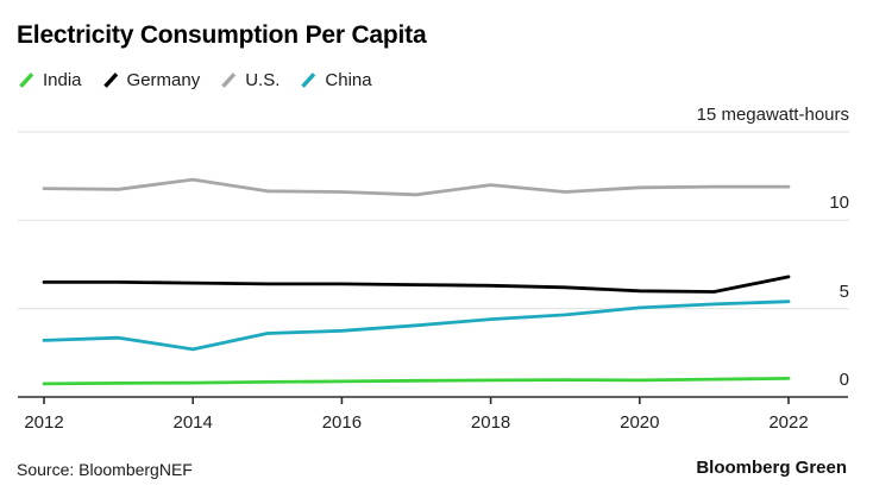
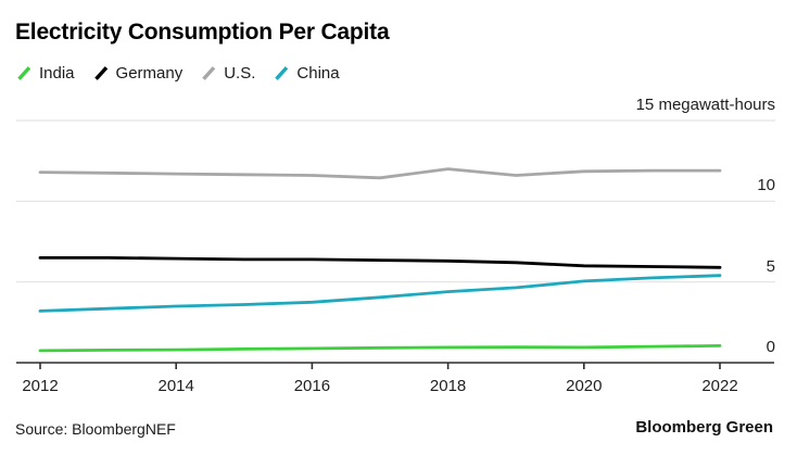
U.S./2014: 12.3 -> 11.7
China/2014: 2.7 -> 3.5
Germany/2022: 6.8 -> 5.9
